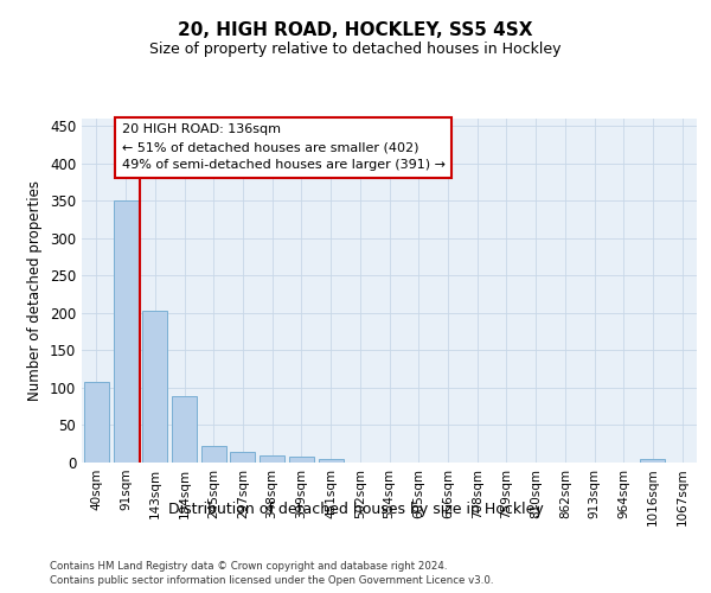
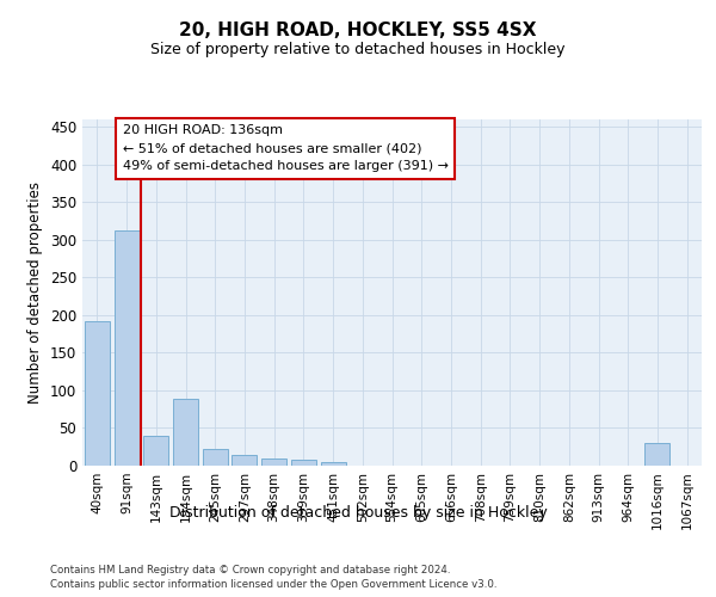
40sqm: 108 -> 192
91sqm: 350 -> 312
143sqm: 203 -> 40
1016sqm: 5 -> 30
